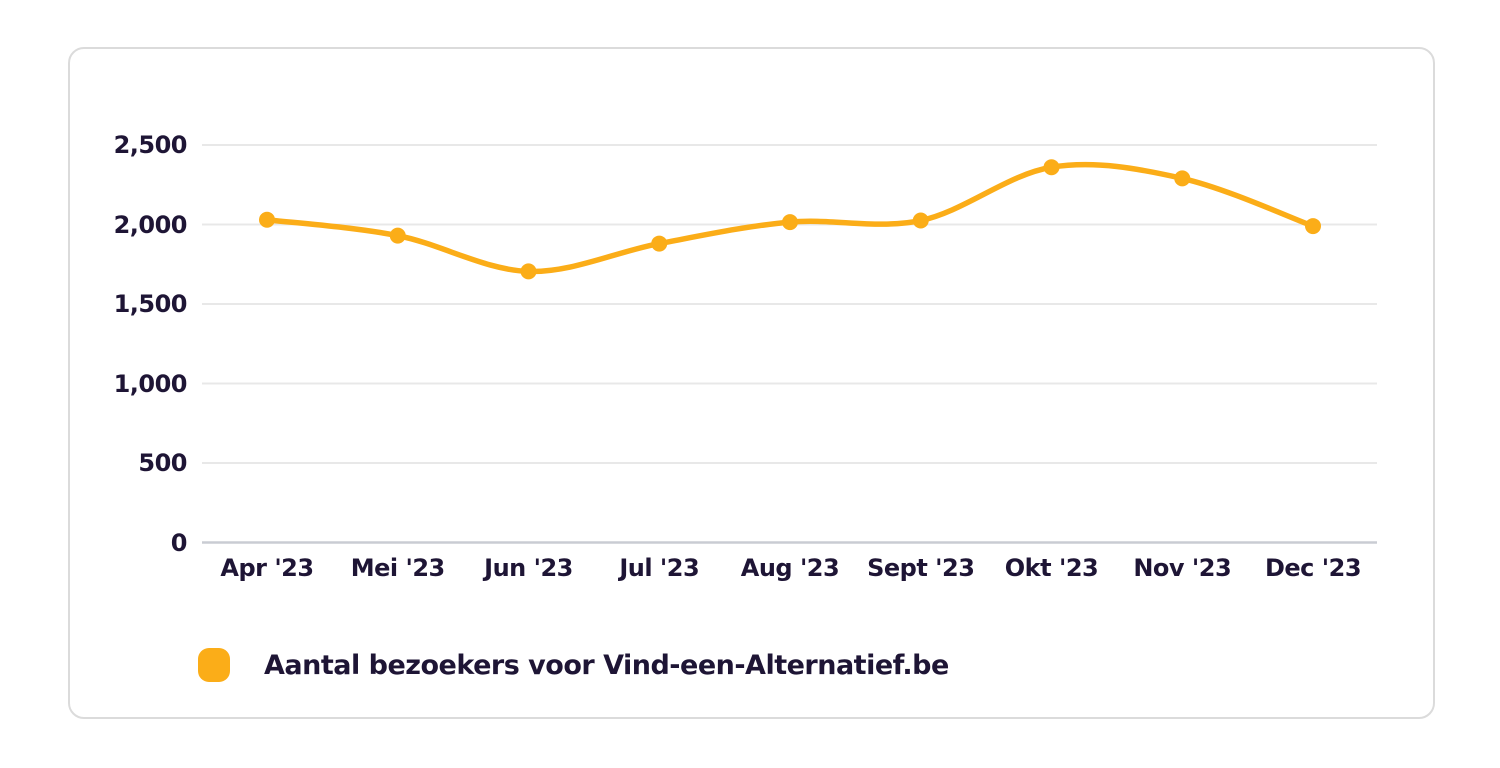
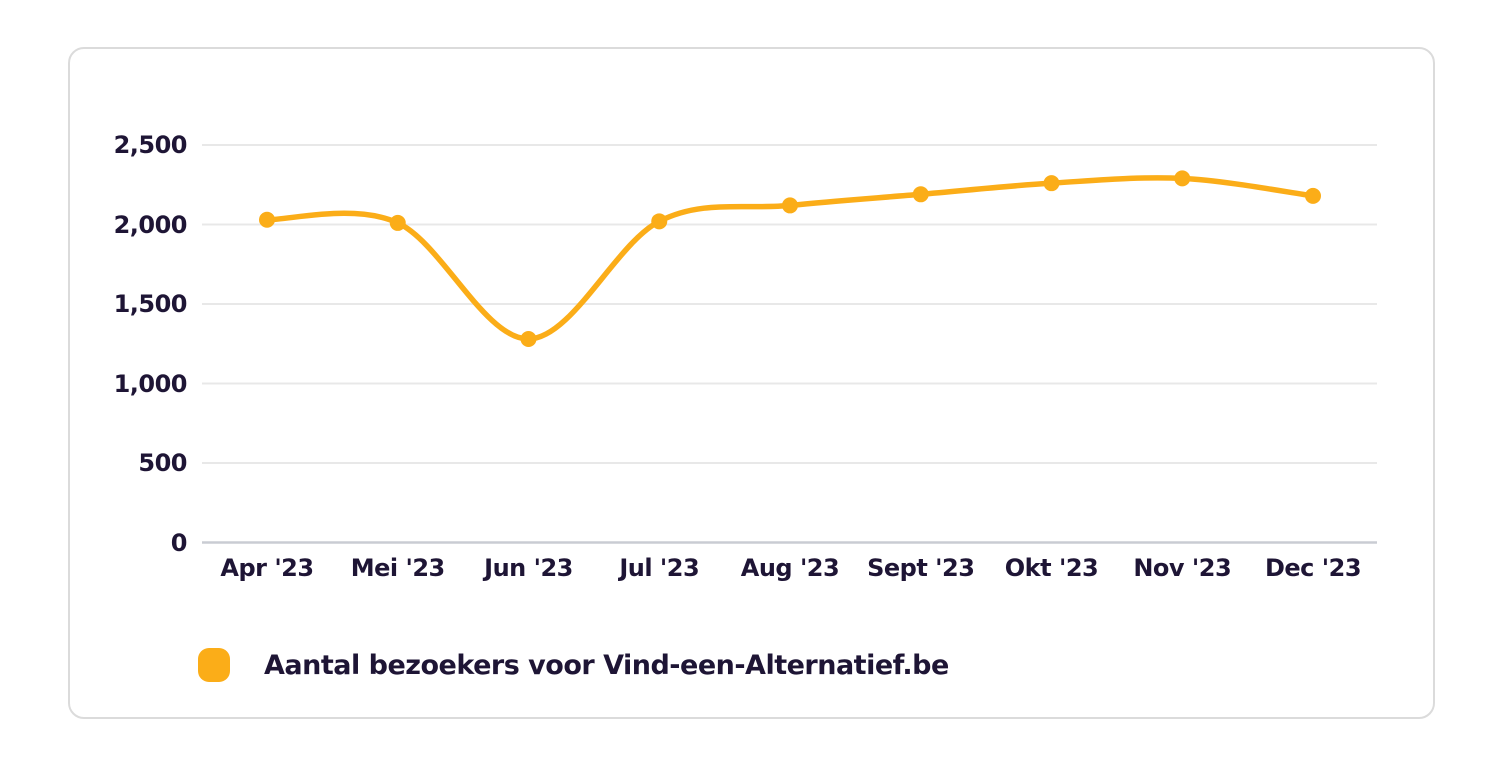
Mei '23: 1930 -> 2010
Jun '23: 1700 -> 1280
Jul '23: 1880 -> 2020
Aug '23: 2020 -> 2120
Sept '23: 2020 -> 2190
Okt '23: 2360 -> 2260
Dec '23: 1990 -> 2180
